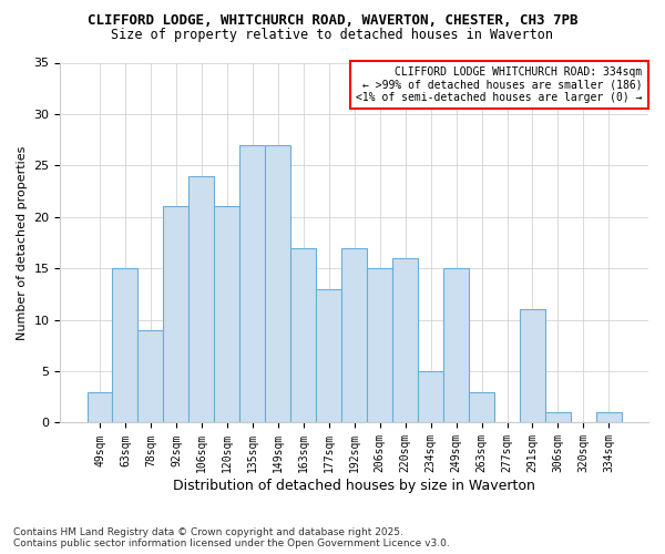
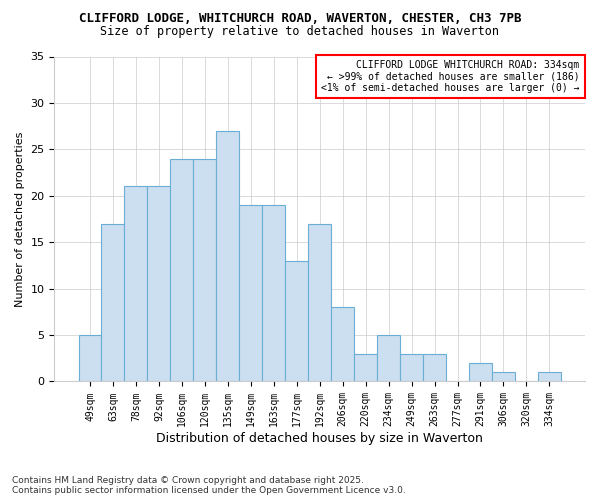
49sqm: 3 -> 5
63sqm: 15 -> 17
78sqm: 9 -> 21
120sqm: 21 -> 24
149sqm: 27 -> 19
163sqm: 17 -> 19
206sqm: 15 -> 8
220sqm: 16 -> 3
249sqm: 15 -> 3
291sqm: 11 -> 2
